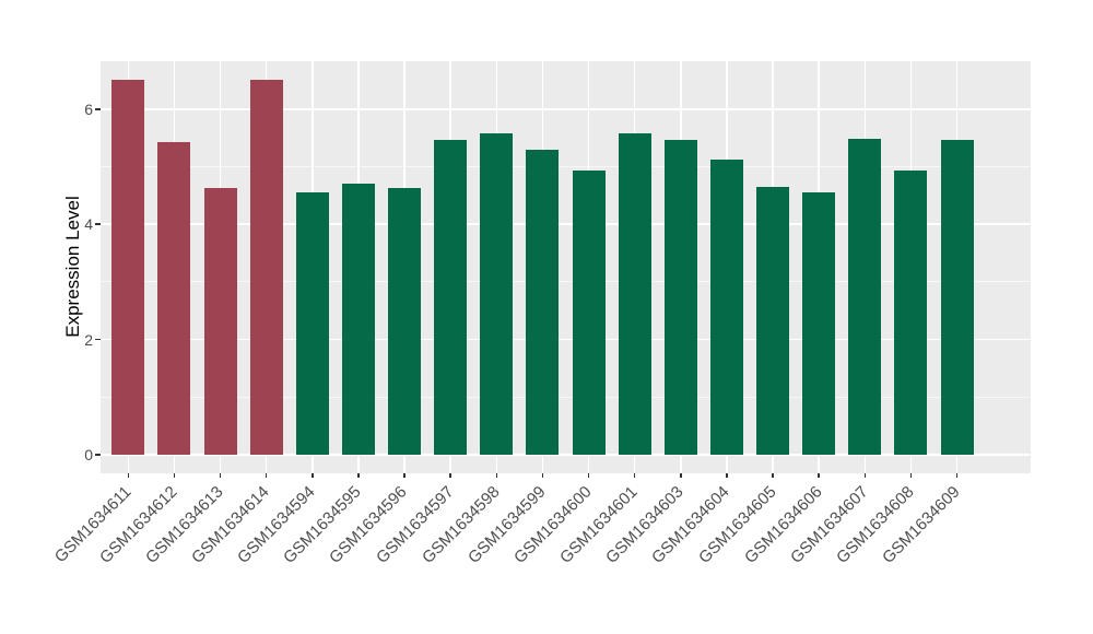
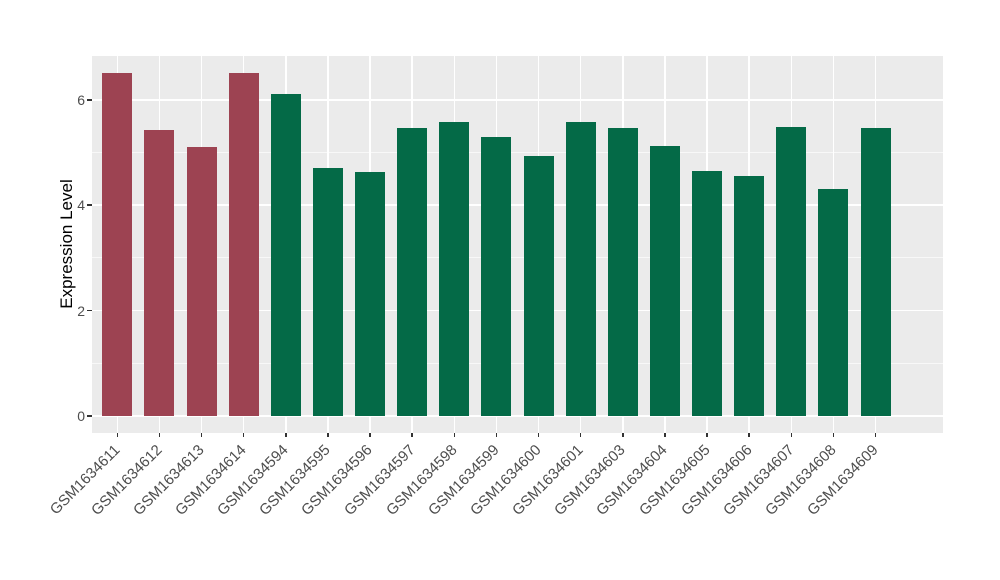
GSM1634613: 4.6 -> 5.1
GSM1634594: 4.6 -> 6.1
GSM1634608: 4.9 -> 4.3
